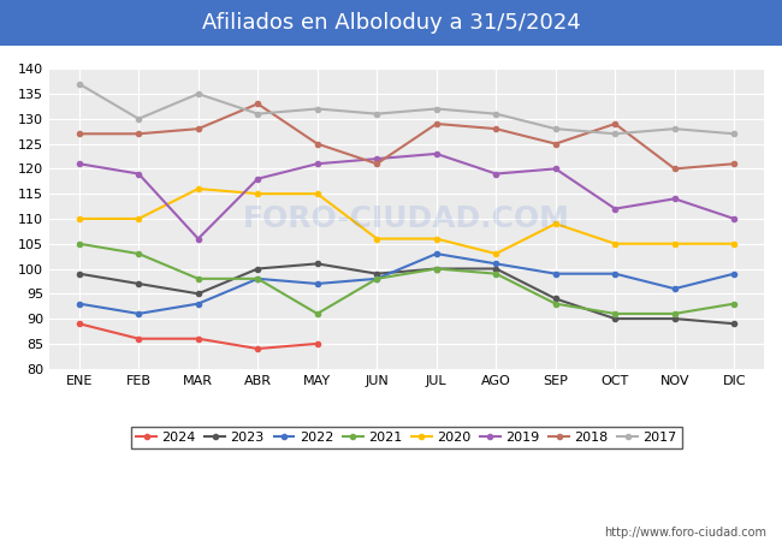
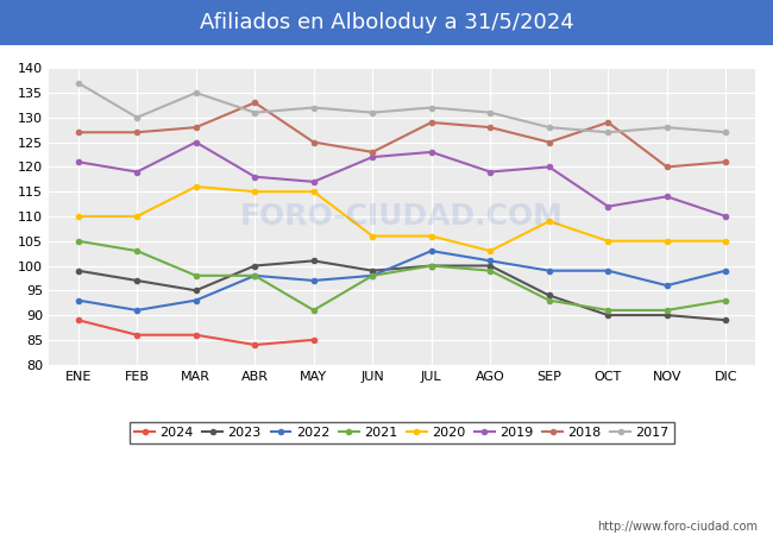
2019/MAR: 106 -> 125
2019/MAY: 121 -> 117
2018/JUN: 121 -> 123
